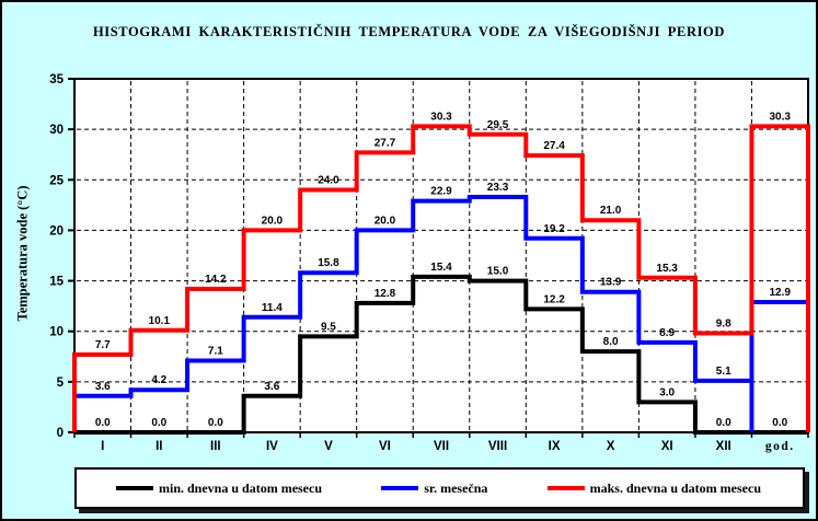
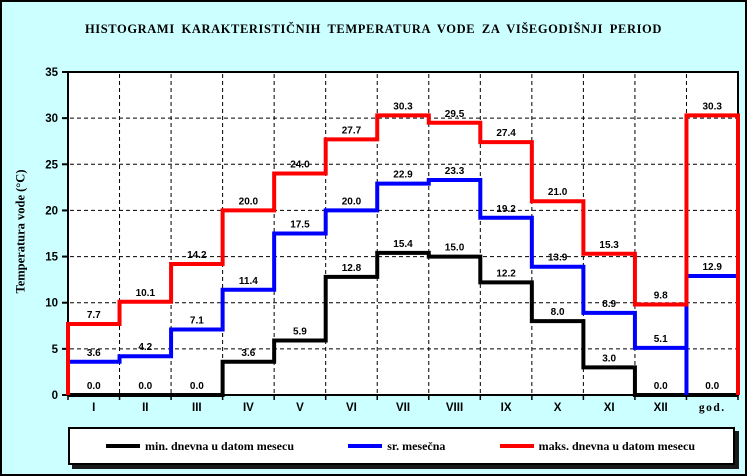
min. dnevna u datom mesecu/V: 9.5 -> 5.9
sr. mesečna/V: 15.8 -> 17.5
